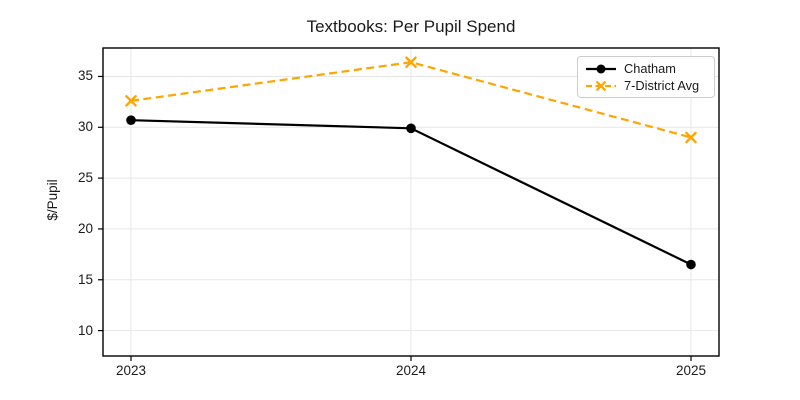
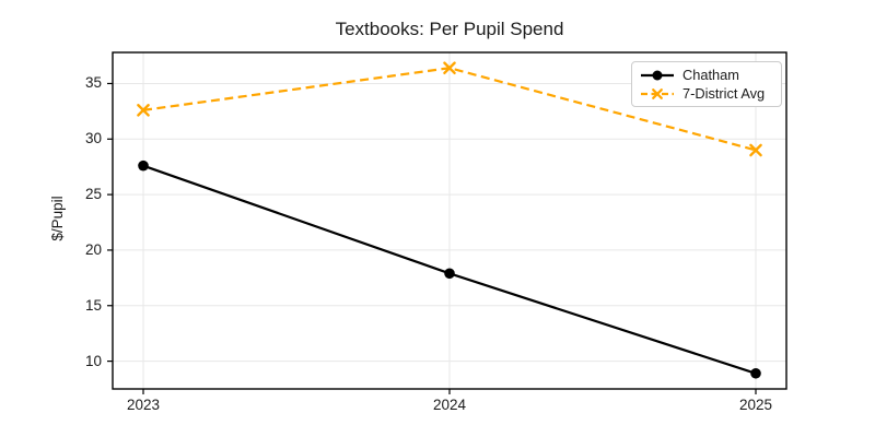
Chatham/2023: 30.7 -> 27.6
Chatham/2024: 29.9 -> 17.9
Chatham/2025: 16.5 -> 8.9
